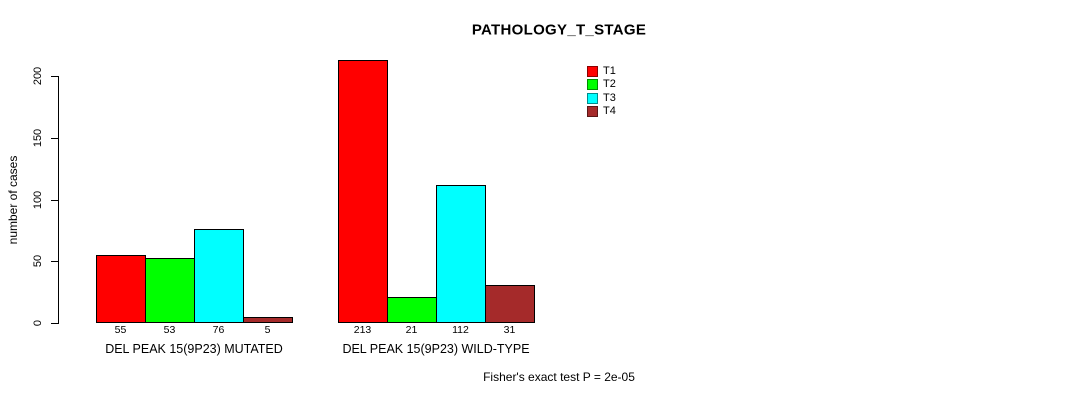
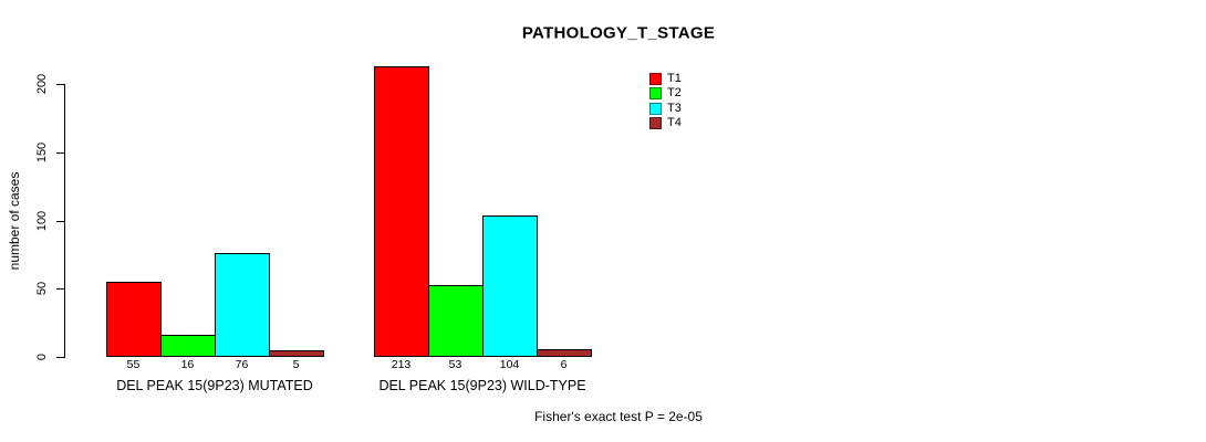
T2/DEL PEAK 15(9P23) MUTATED: 53 -> 16
T2/DEL PEAK 15(9P23) WILD-TYPE: 21 -> 53
T3/DEL PEAK 15(9P23) WILD-TYPE: 112 -> 104
T4/DEL PEAK 15(9P23) WILD-TYPE: 31 -> 6
